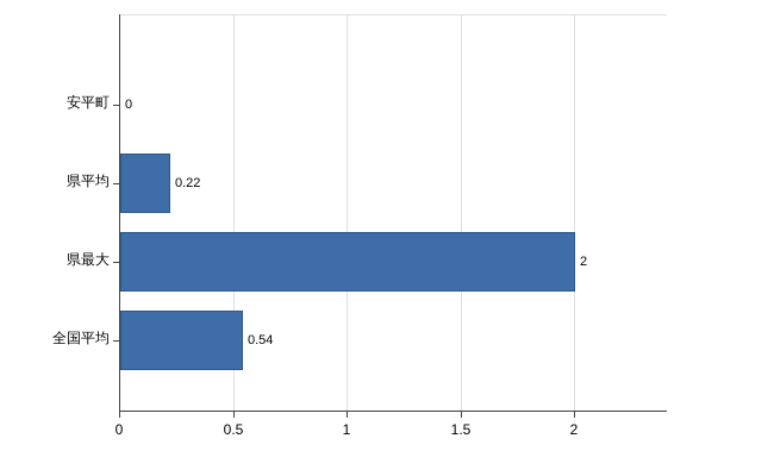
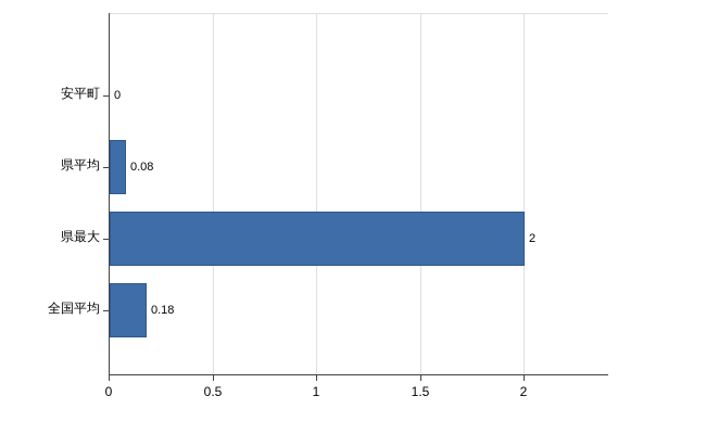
県平均: 0.22 -> 0.08
全国平均: 0.54 -> 0.18
